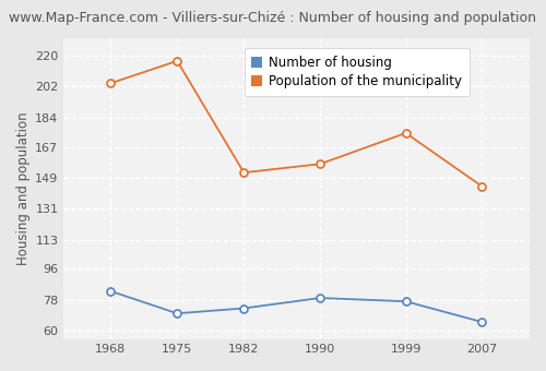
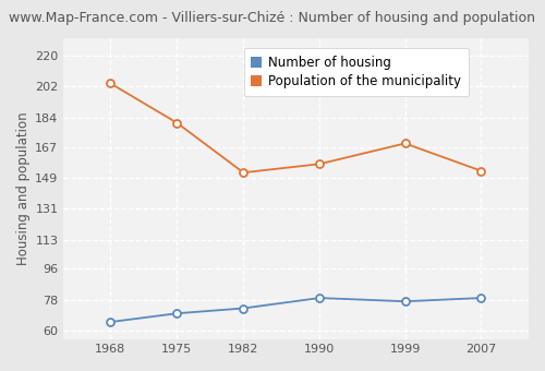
Number of housing/1968: 83 -> 65
Population of the municipality/1975: 217 -> 181
Population of the municipality/1999: 175 -> 169
Number of housing/2007: 65 -> 79
Population of the municipality/2007: 144 -> 153
